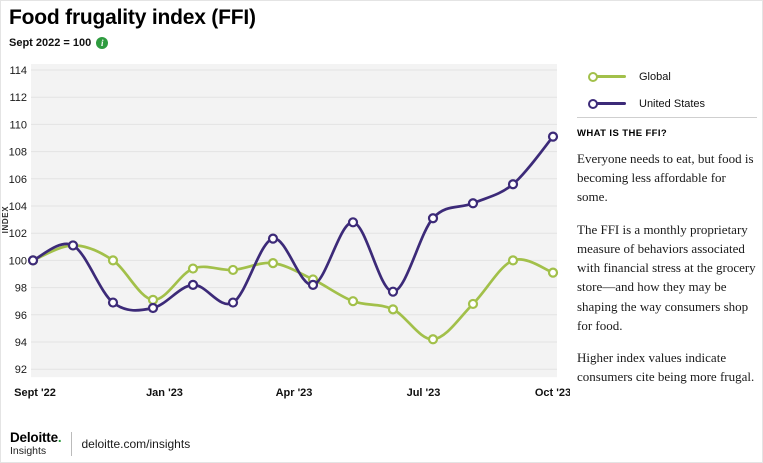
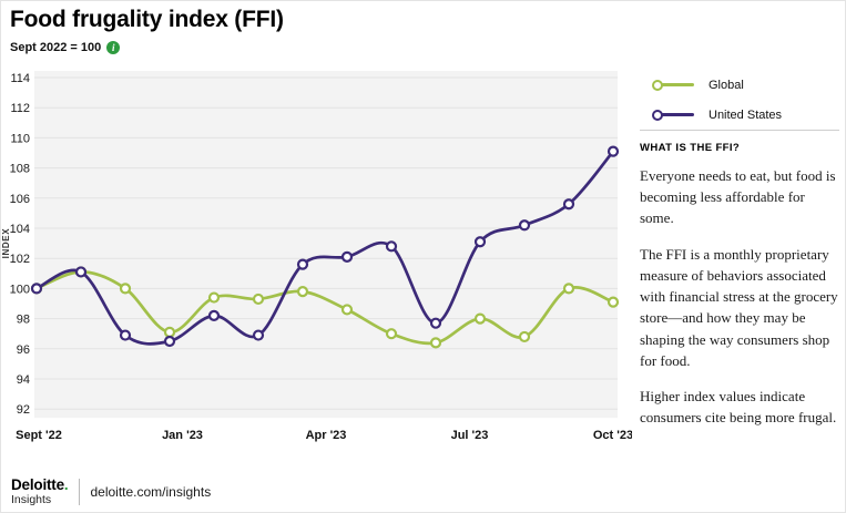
United States/Apr '23: 98.2 -> 102.1
Global/Jul '23: 94.2 -> 98.0
